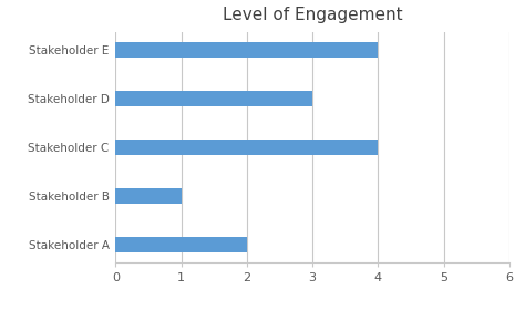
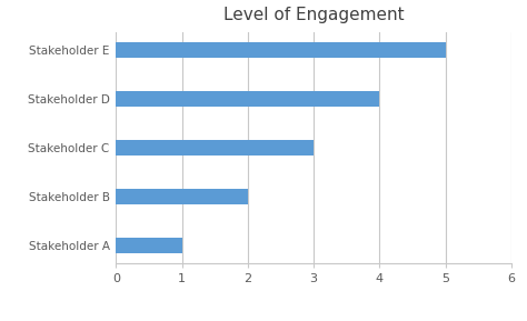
Stakeholder E: 4 -> 5
Stakeholder D: 3 -> 4
Stakeholder C: 4 -> 3
Stakeholder B: 1 -> 2
Stakeholder A: 2 -> 1
